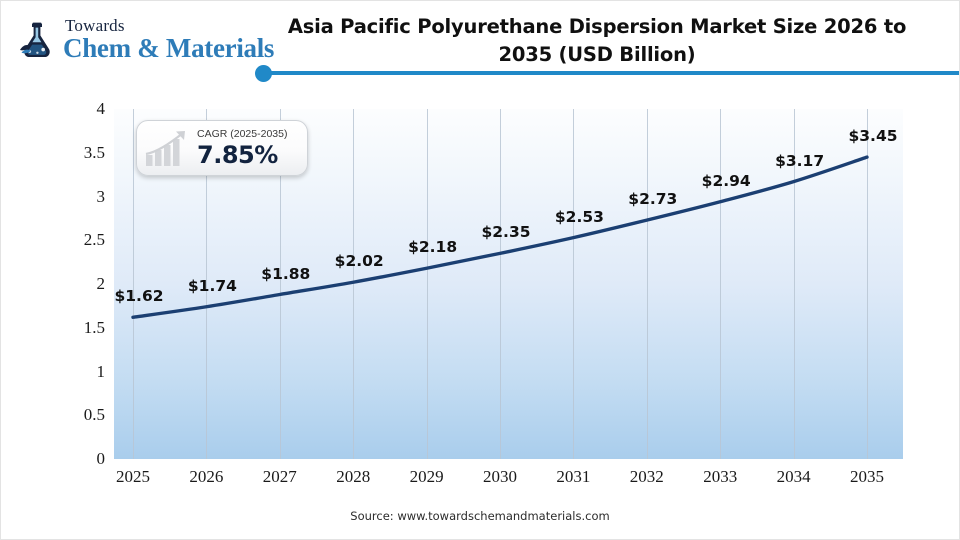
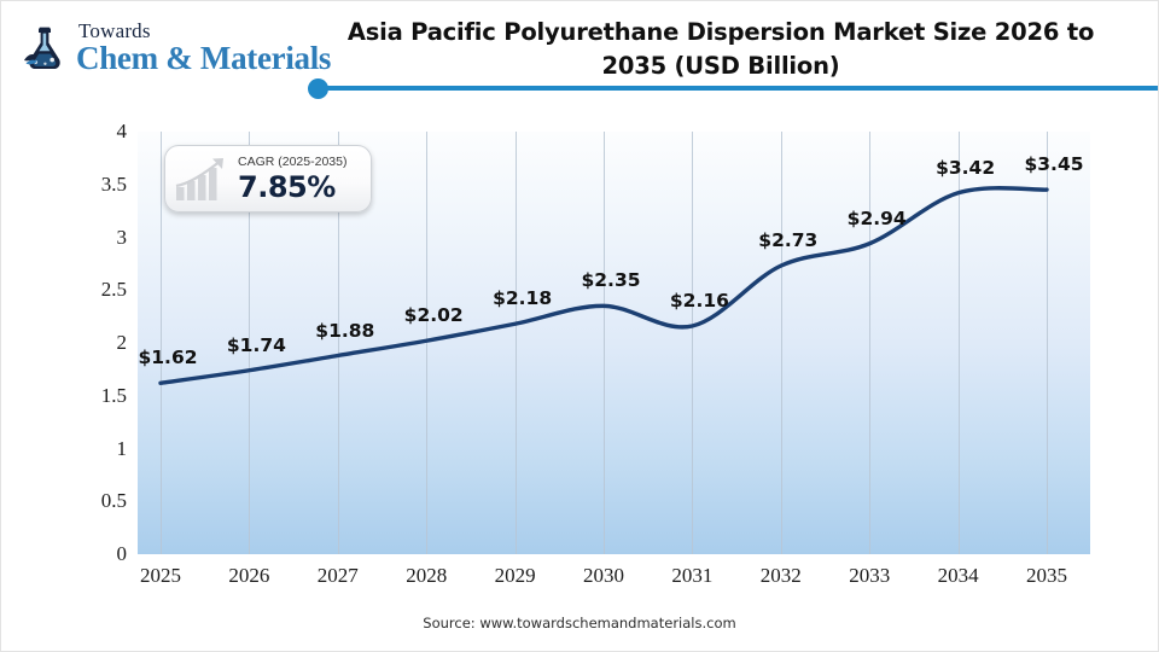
2031: $2.53 -> $2.16
2034: $3.17 -> $3.42
